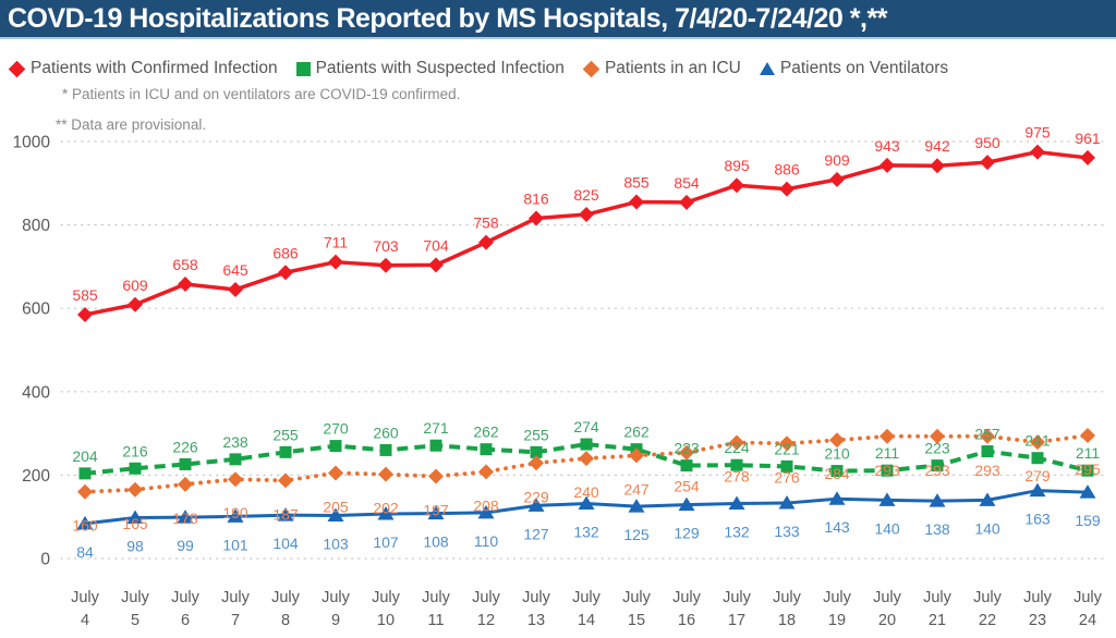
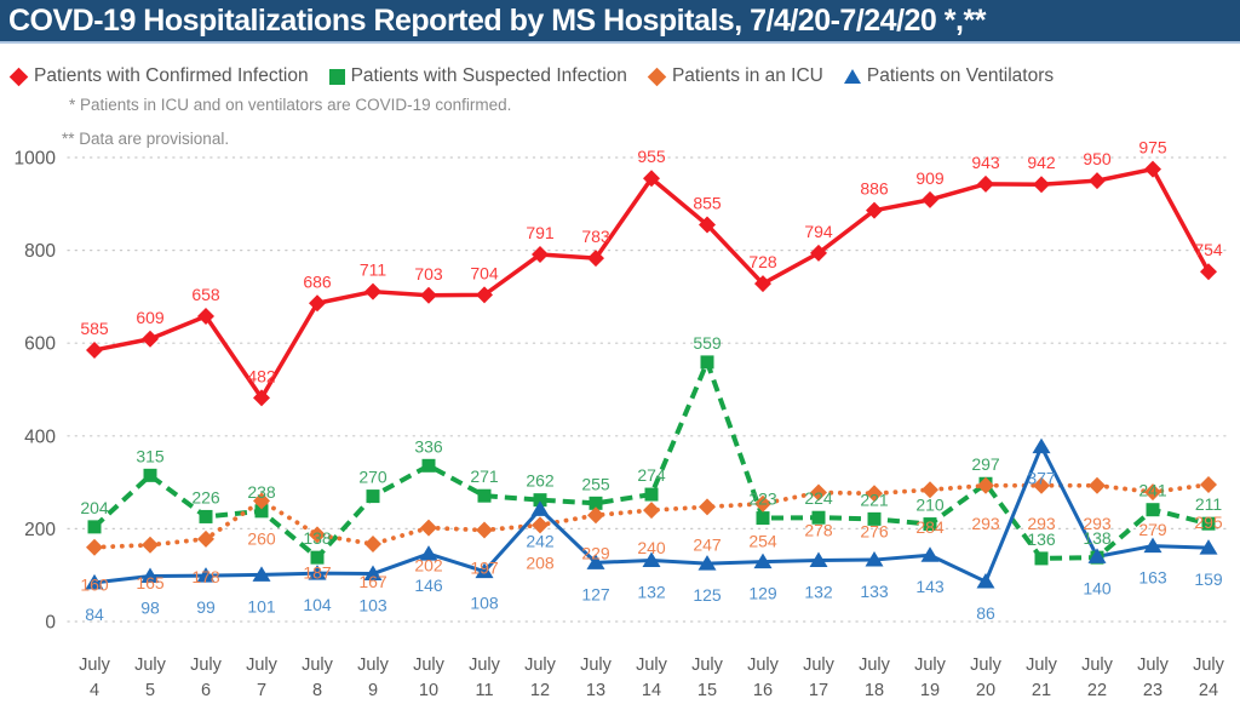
Patients with Suspected Infection/July 5: 216 -> 315
Patients with Confirmed Infection/July 7: 645 -> 482
Patients in an ICU/July 7: 190 -> 260
Patients with Suspected Infection/July 8: 255 -> 138
Patients in an ICU/July 9: 205 -> 167
Patients with Suspected Infection/July 10: 260 -> 336
Patients on Ventilators/July 10: 107 -> 146
Patients with Confirmed Infection/July 12: 758 -> 791
Patients on Ventilators/July 12: 110 -> 242
Patients with Confirmed Infection/July 13: 816 -> 783
Patients with Confirmed Infection/July 14: 825 -> 955
Patients with Suspected Infection/July 15: 262 -> 559
Patients with Confirmed Infection/July 16: 854 -> 728
Patients with Confirmed Infection/July 17: 895 -> 794
Patients with Suspected Infection/July 20: 211 -> 297
Patients on Ventilators/July 20: 140 -> 86
Patients with Suspected Infection/July 21: 223 -> 136
Patients on Ventilators/July 21: 138 -> 377
Patients with Suspected Infection/July 22: 257 -> 138
Patients with Confirmed Infection/July 24: 961 -> 754
